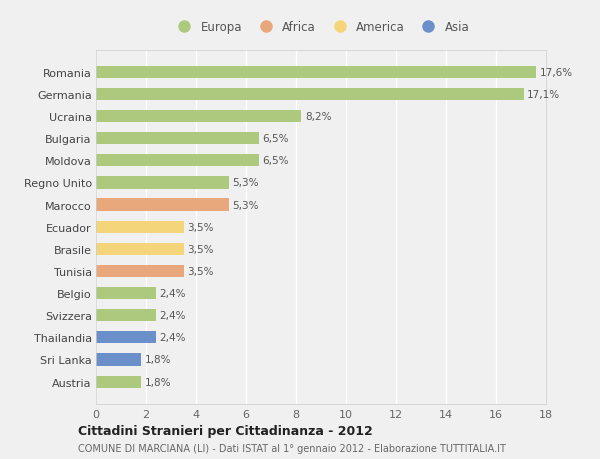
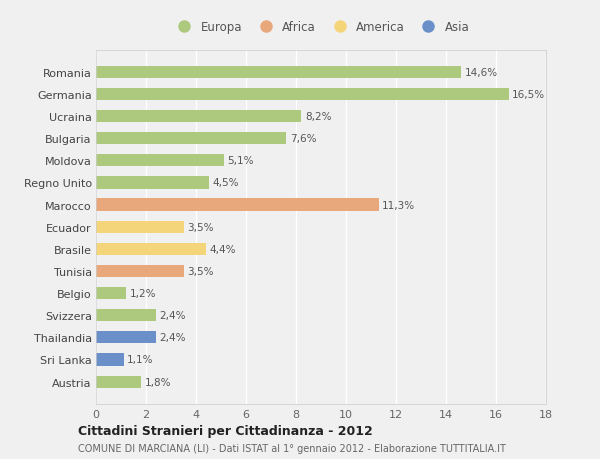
Romania: 17,6% -> 14,6%
Germania: 17,1% -> 16,5%
Bulgaria: 6,5% -> 7,6%
Moldova: 6,5% -> 5,1%
Regno Unito: 5,3% -> 4,5%
Marocco: 5,3% -> 11,3%
Brasile: 3,5% -> 4,4%
Belgio: 2,4% -> 1,2%
Sri Lanka: 1,8% -> 1,1%
